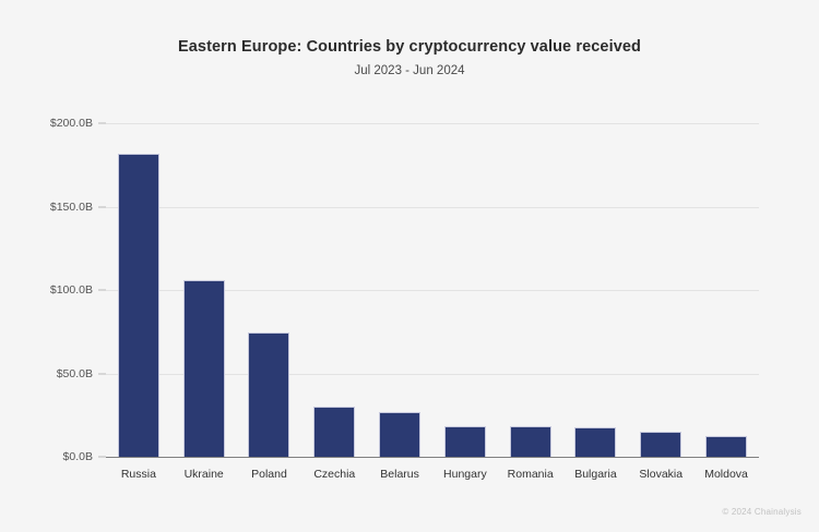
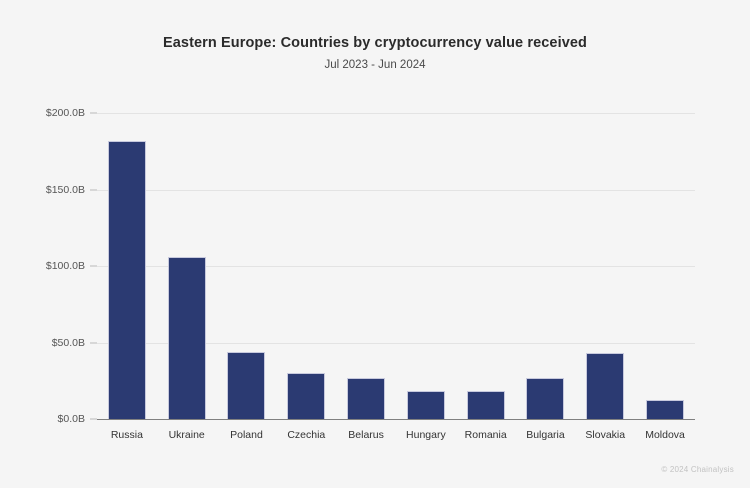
Poland: $74B -> $44B
Bulgaria: $18B -> $27B
Slovakia: $15B -> $43B
